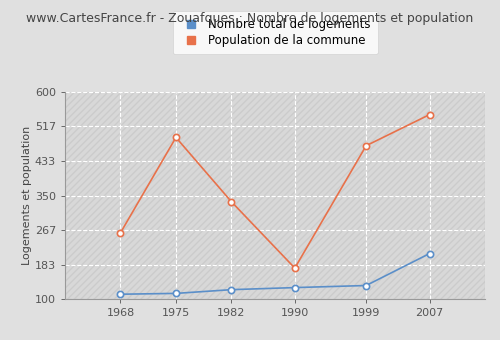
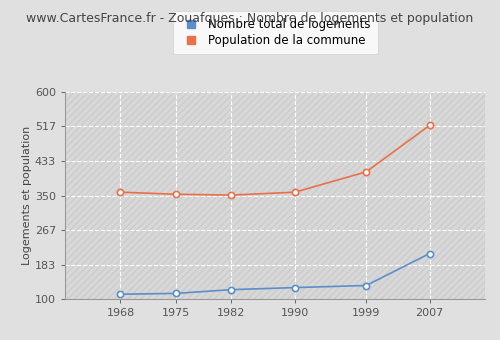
Population de la commune/1968: 260 -> 358
Population de la commune/1975: 490 -> 353
Population de la commune/1982: 335 -> 351
Population de la commune/1990: 175 -> 358
Population de la commune/1999: 470 -> 407
Population de la commune/2007: 545 -> 519
